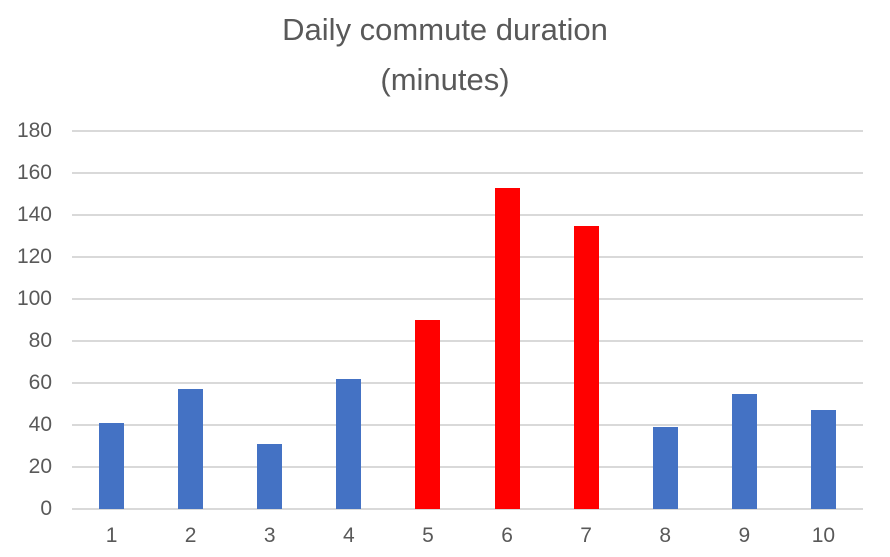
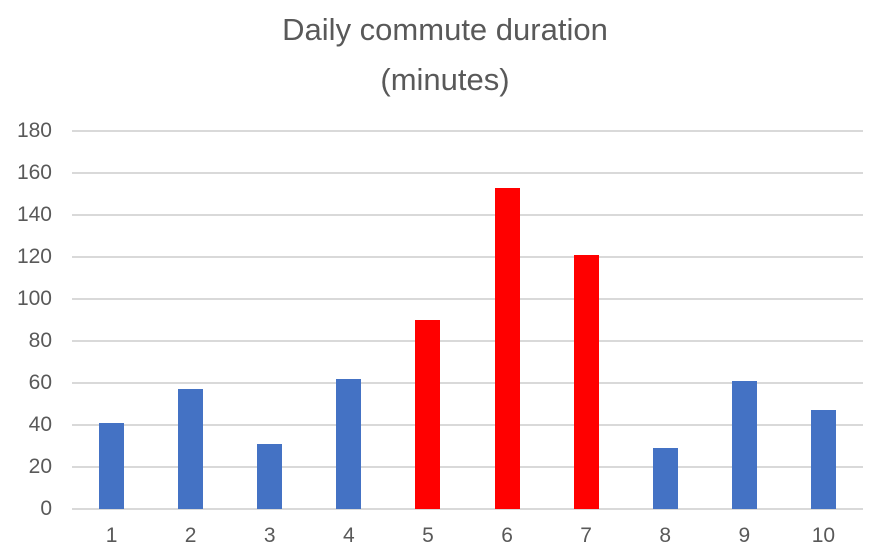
7: 135 -> 121
8: 39 -> 29
9: 55 -> 61
